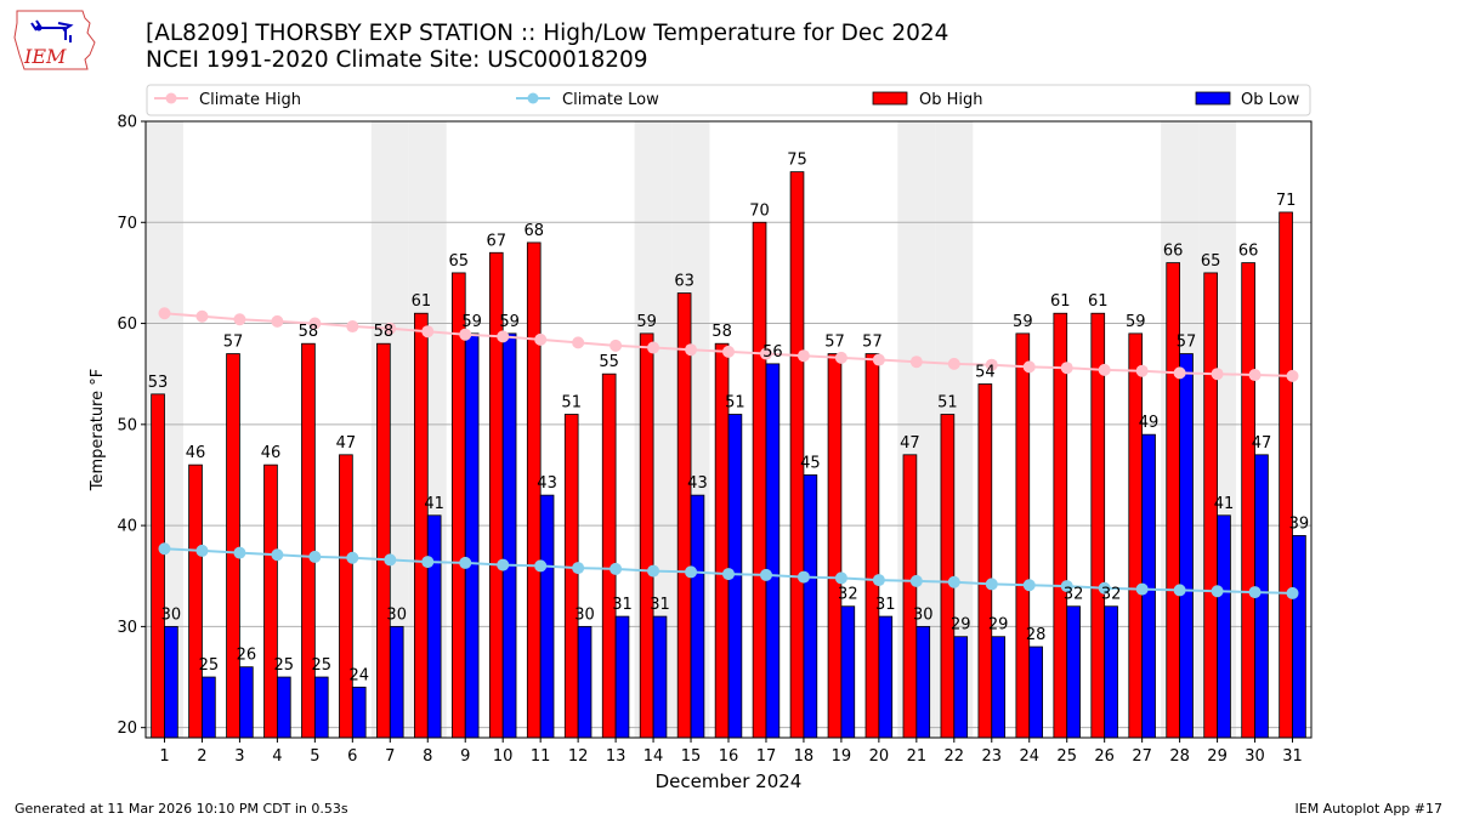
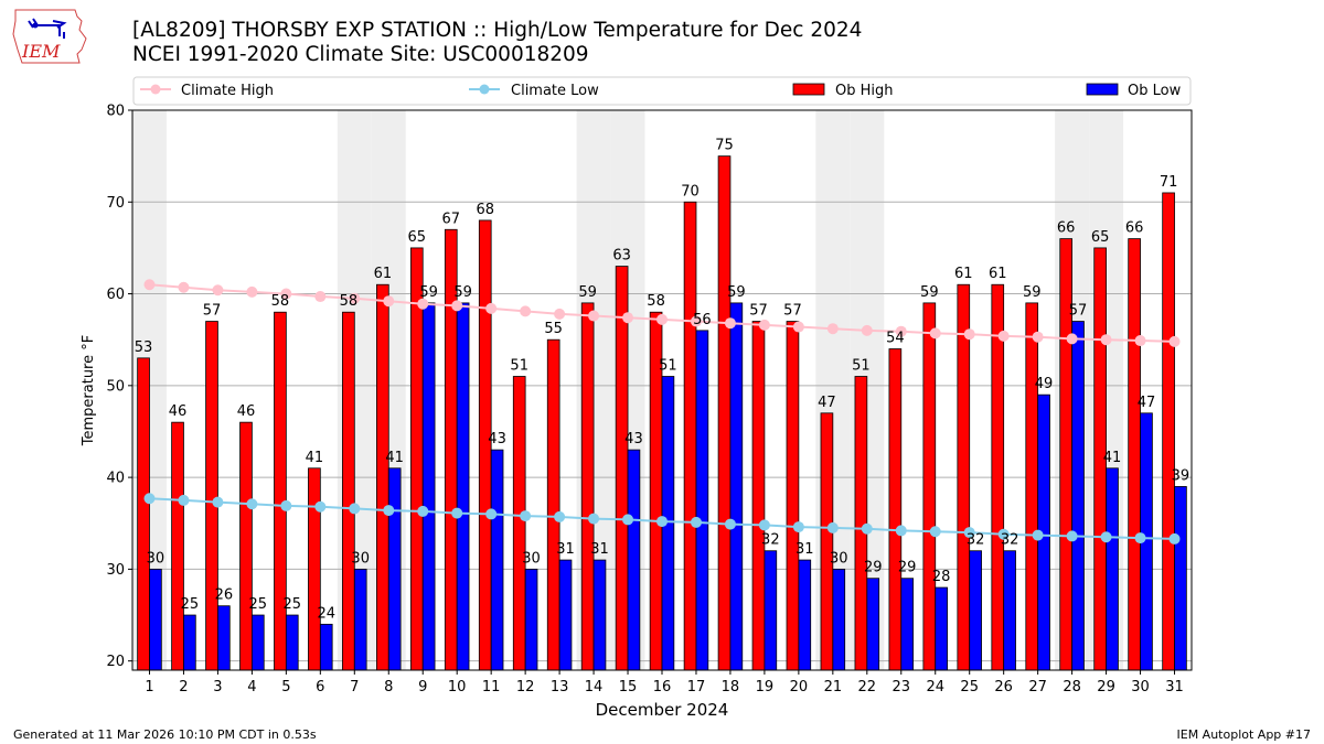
Ob High/6: 47 -> 41
Ob Low/18: 45 -> 59
